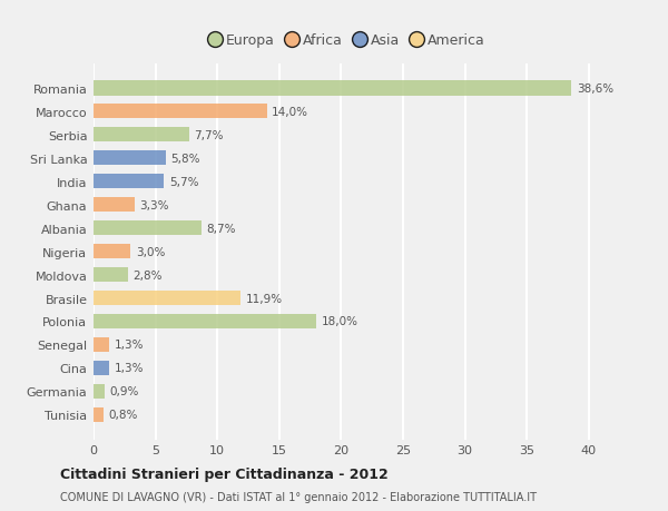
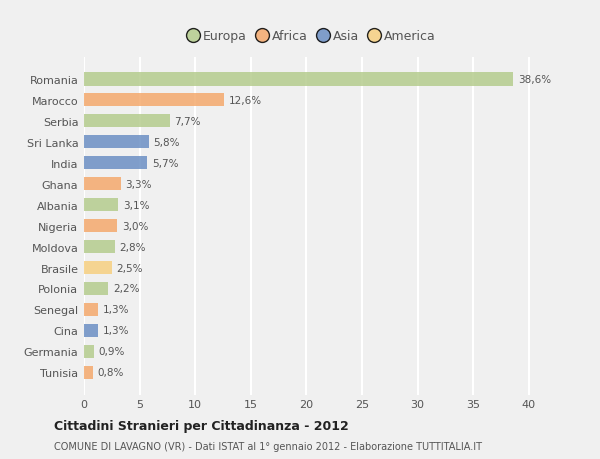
Marocco: 14,0% -> 12,6%
Albania: 8,7% -> 3,1%
Brasile: 11,9% -> 2,5%
Polonia: 18,0% -> 2,2%
